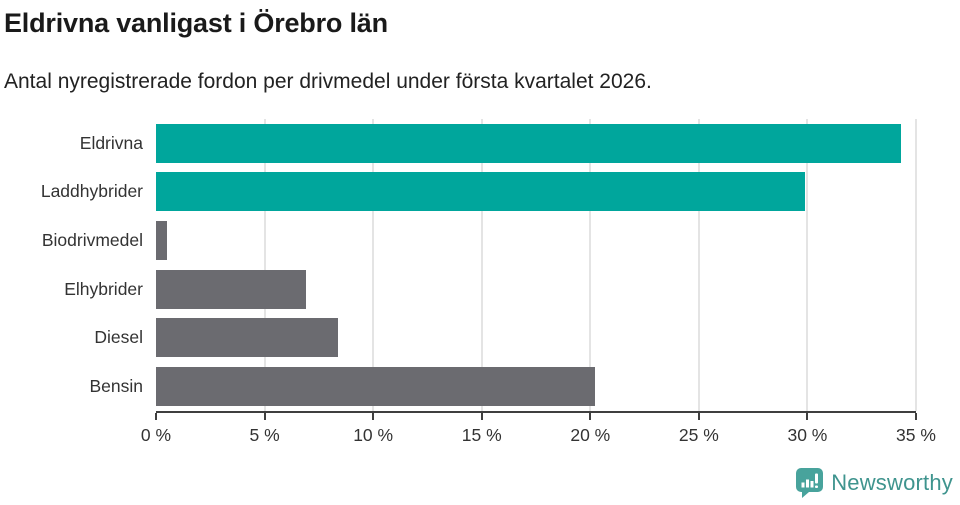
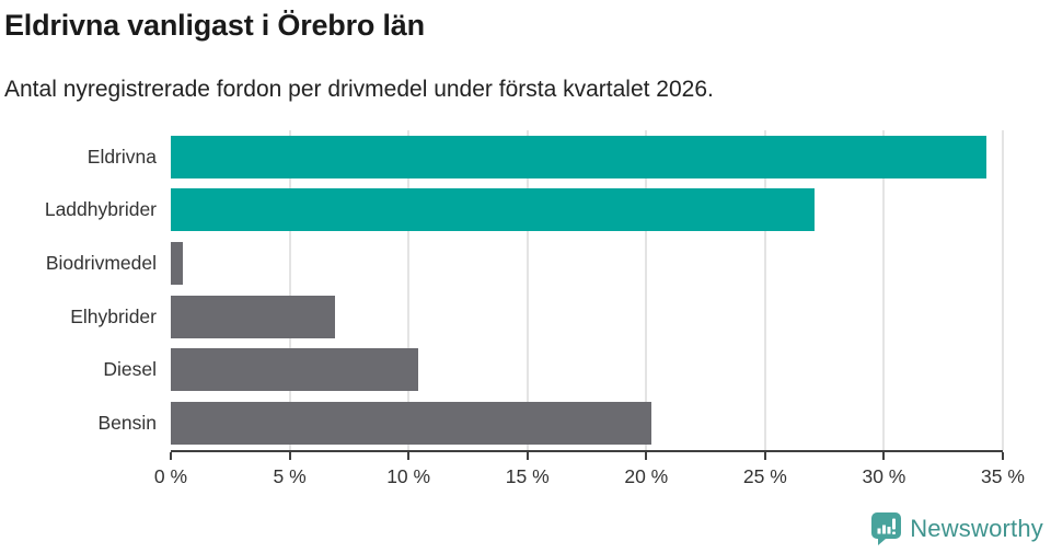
Laddhybrider: 29.9% -> 27.1%
Diesel: 8.4% -> 10.4%
